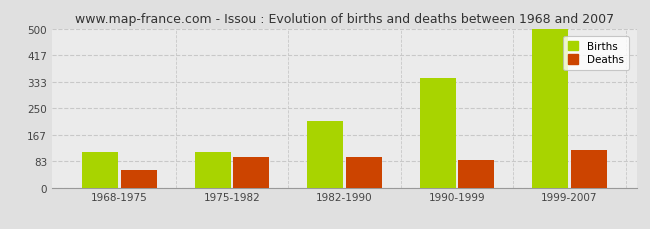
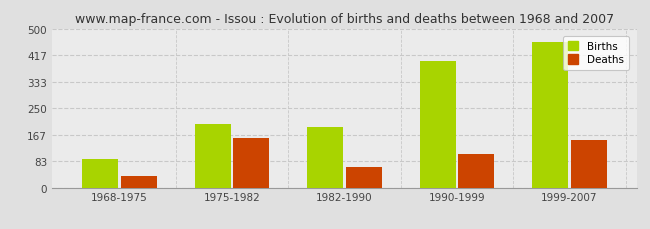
Births/1968-1975: 113 -> 90
Deaths/1968-1975: 55 -> 35
Births/1975-1982: 112 -> 200
Deaths/1975-1982: 97 -> 155
Births/1982-1990: 210 -> 190
Deaths/1982-1990: 97 -> 65
Births/1990-1999: 345 -> 400
Deaths/1990-1999: 88 -> 105
Births/1999-2007: 500 -> 460
Deaths/1999-2007: 118 -> 150
